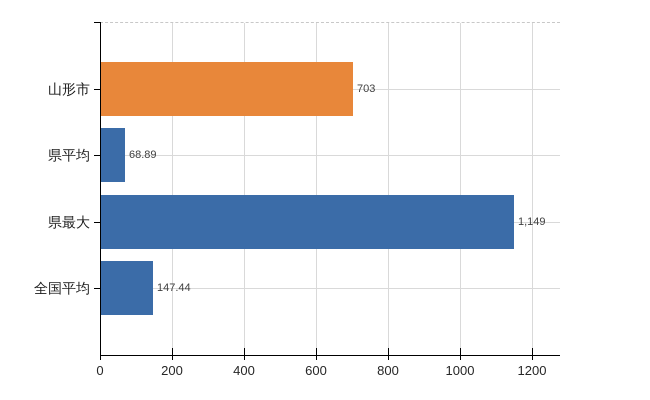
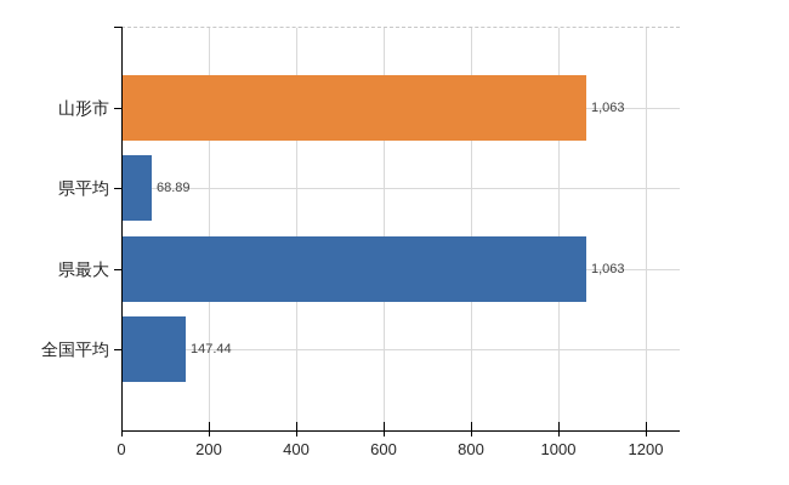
山形市: 703 -> 1,063
県最大: 1,149 -> 1,063
